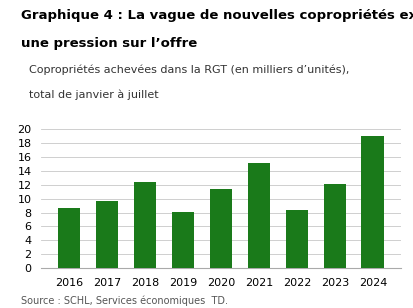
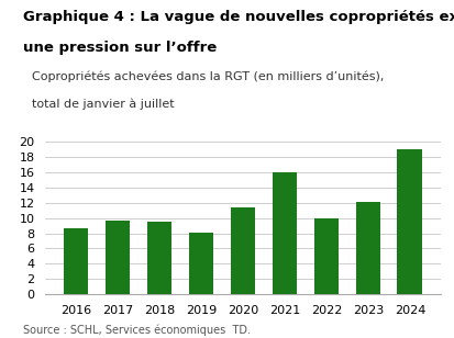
2018: 12.4 -> 9.5
2021: 15.2 -> 16.0
2022: 8.4 -> 9.9
